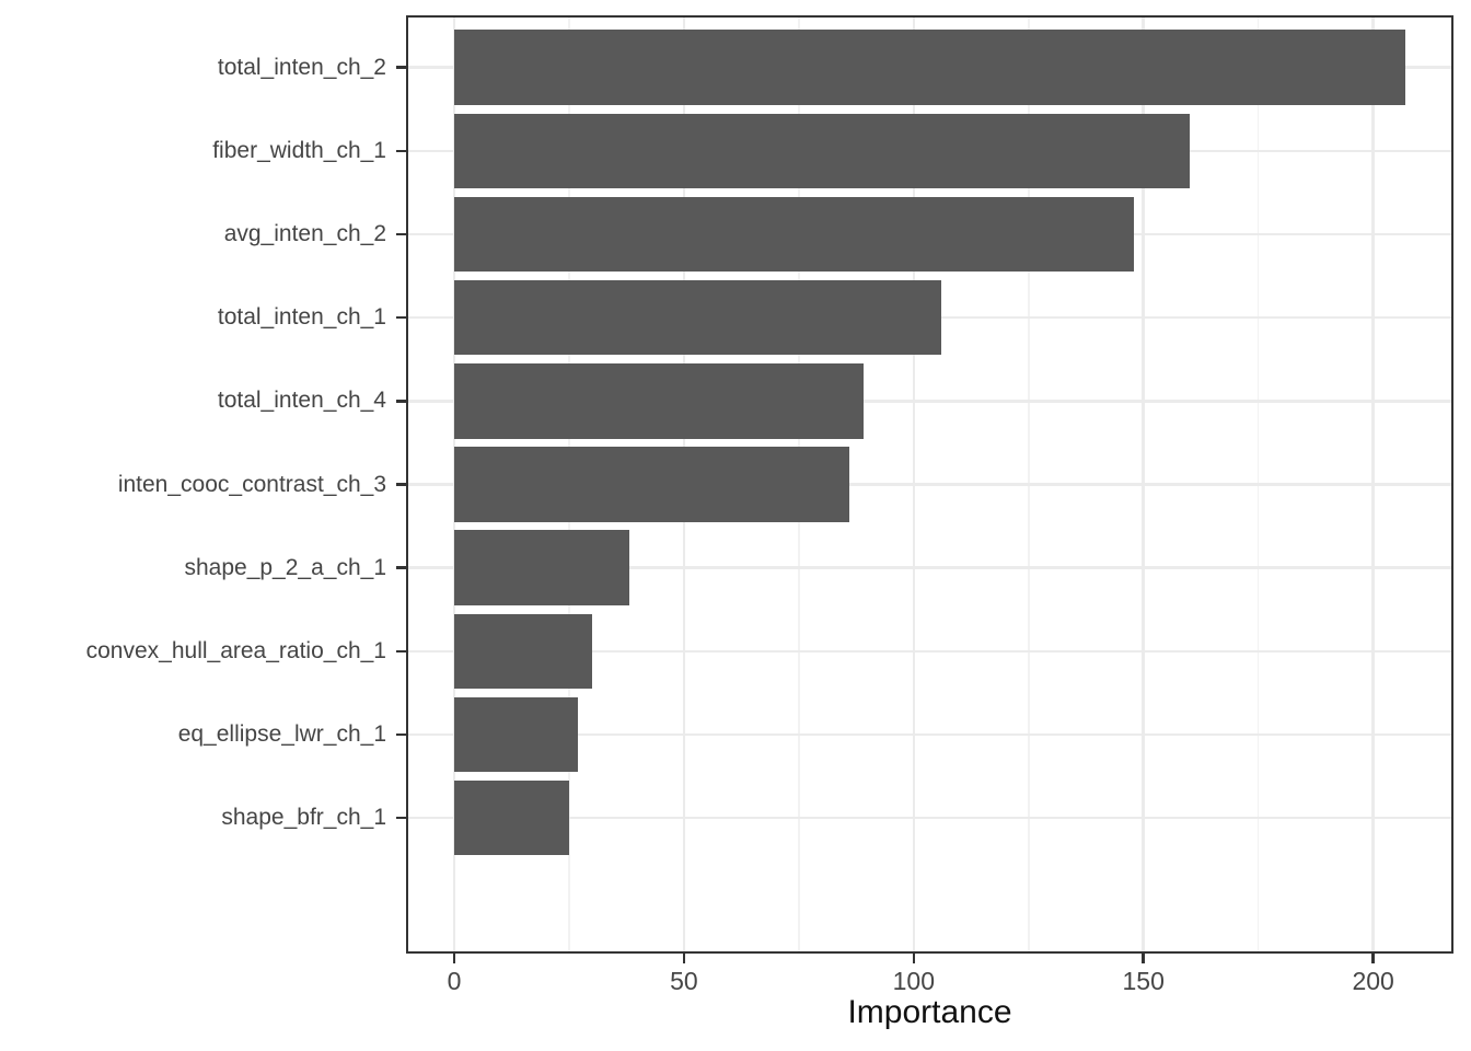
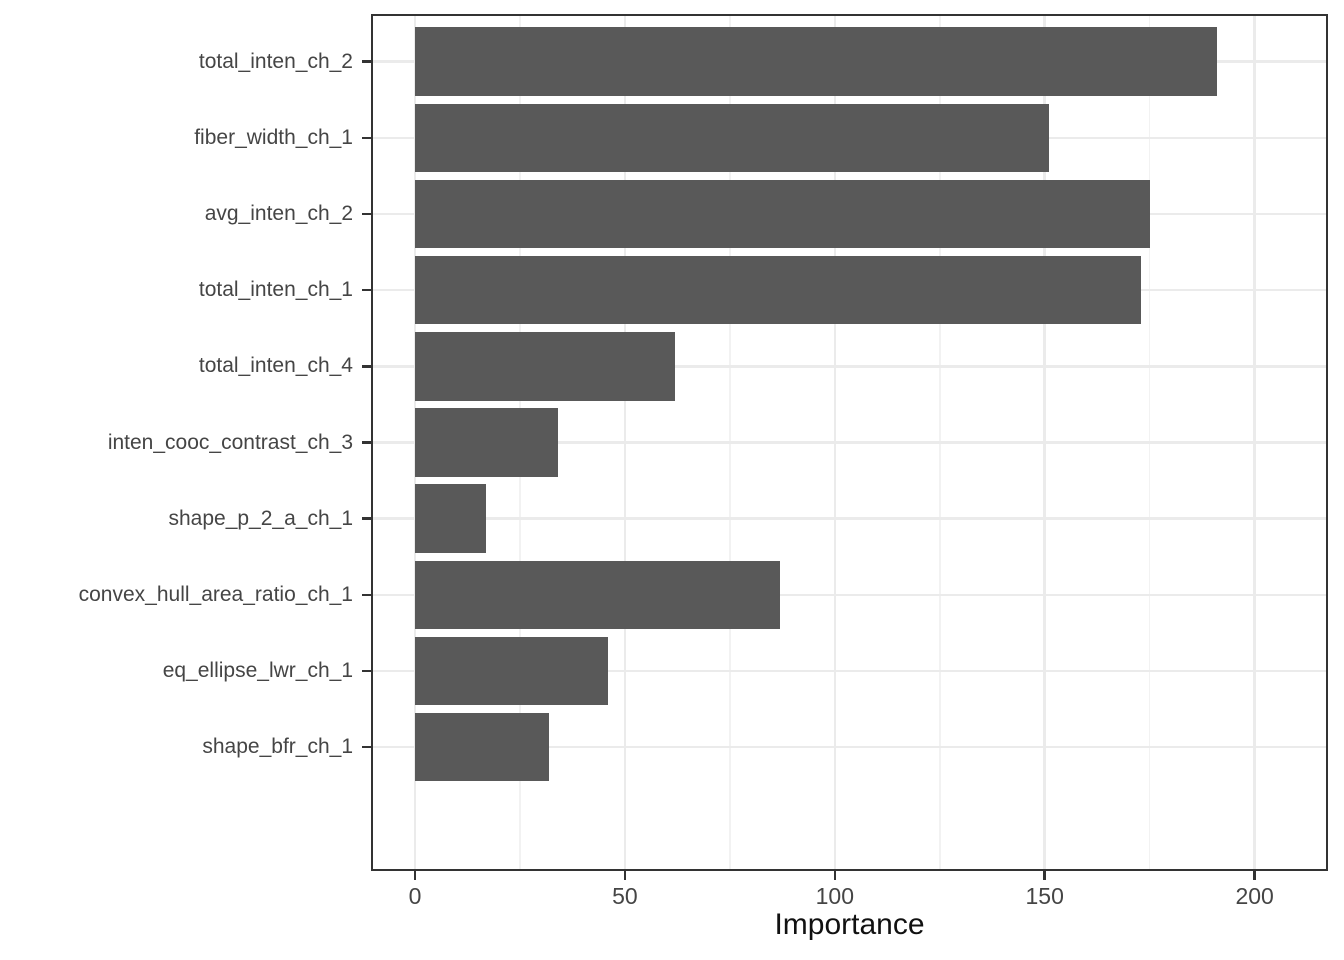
total_inten_ch_2: 207 -> 191
fiber_width_ch_1: 160 -> 151
avg_inten_ch_2: 148 -> 175
total_inten_ch_1: 106 -> 173
total_inten_ch_4: 89 -> 62
inten_cooc_contrast_ch_3: 86 -> 34
shape_p_2_a_ch_1: 38 -> 17
convex_hull_area_ratio_ch_1: 30 -> 87
eq_ellipse_lwr_ch_1: 27 -> 46
shape_bfr_ch_1: 25 -> 32
